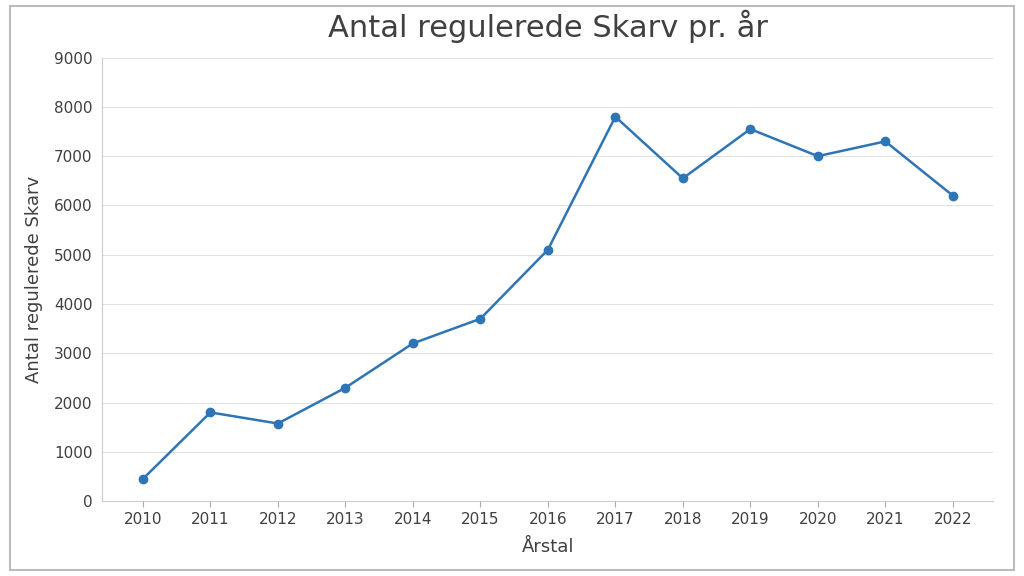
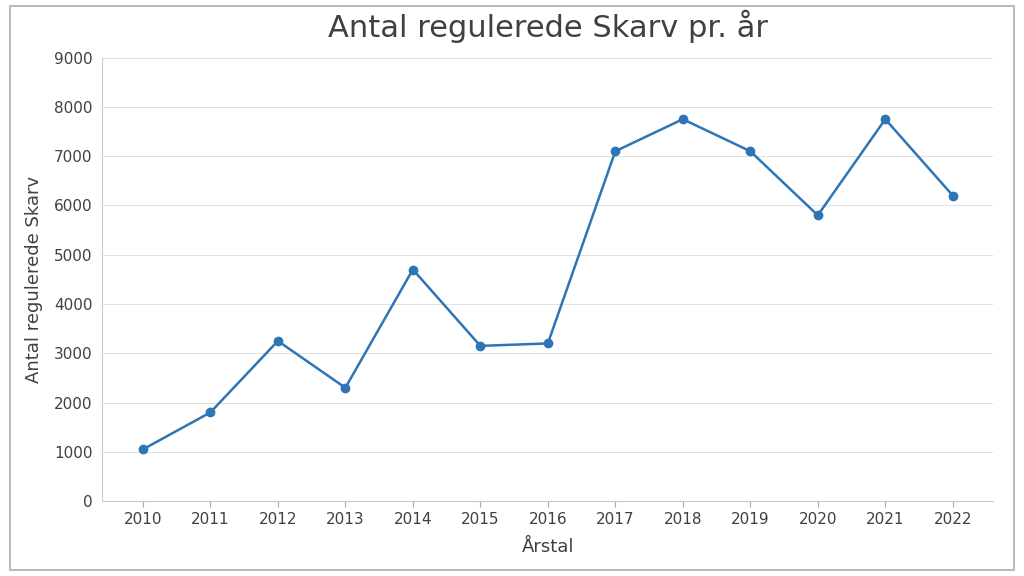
2010: 450 -> 1050
2012: 1580 -> 3250
2014: 3200 -> 4700
2015: 3700 -> 3150
2016: 5100 -> 3200
2017: 7800 -> 7100
2018: 6550 -> 7750
2019: 7550 -> 7100
2020: 7000 -> 5800
2021: 7300 -> 7750
